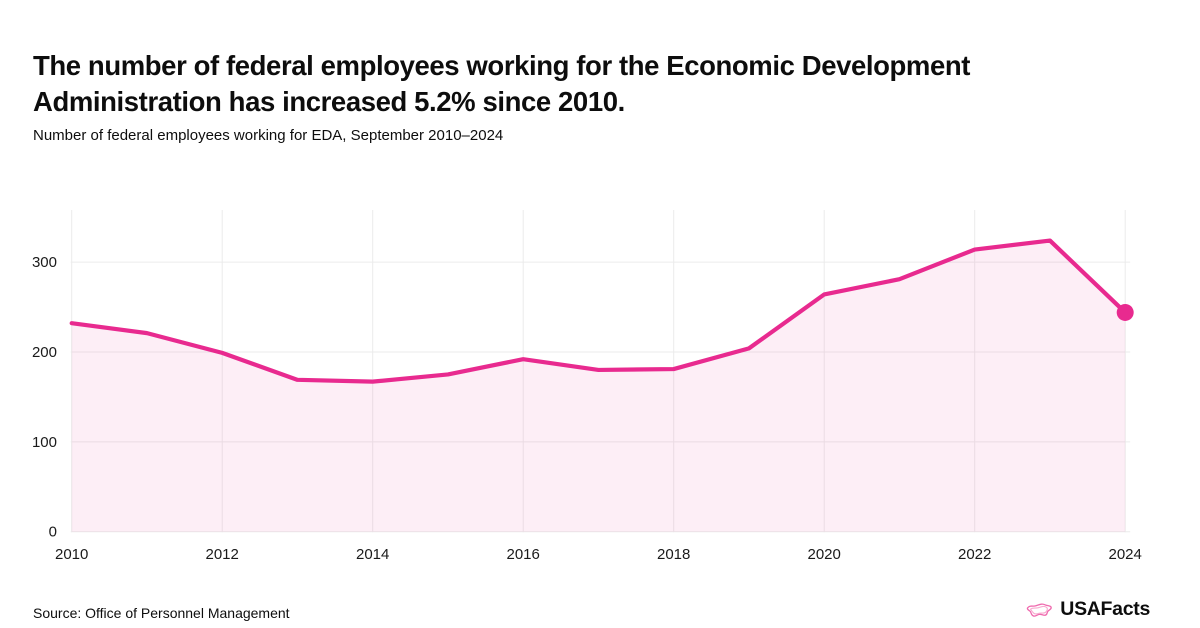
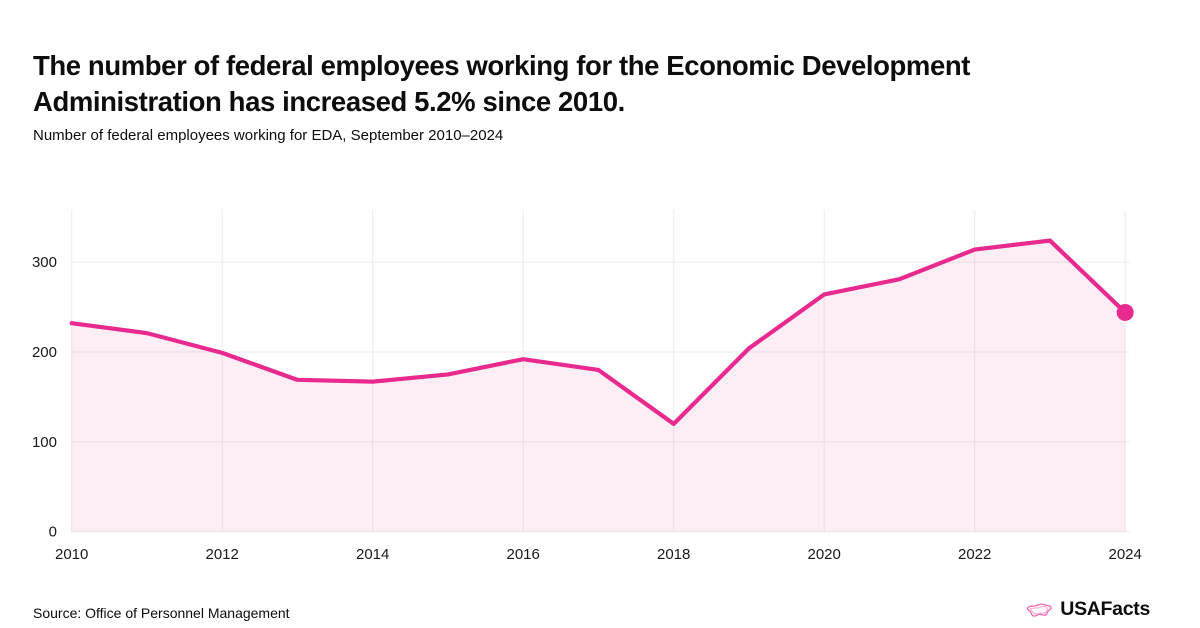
2018: 180 -> 120
